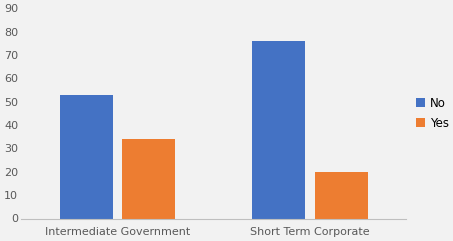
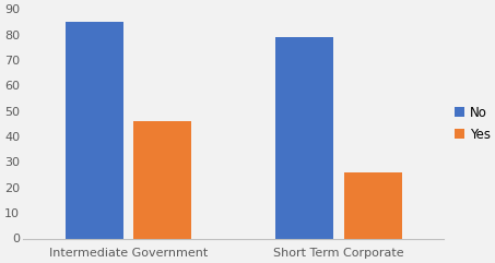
No/Intermediate Government: 53 -> 85
Yes/Intermediate Government: 34 -> 46
No/Short Term Corporate: 76 -> 79
Yes/Short Term Corporate: 20 -> 26
